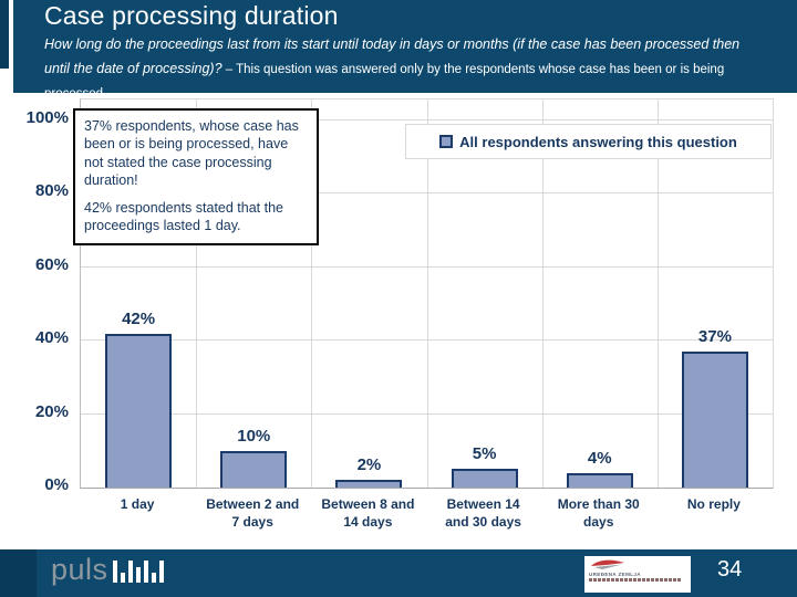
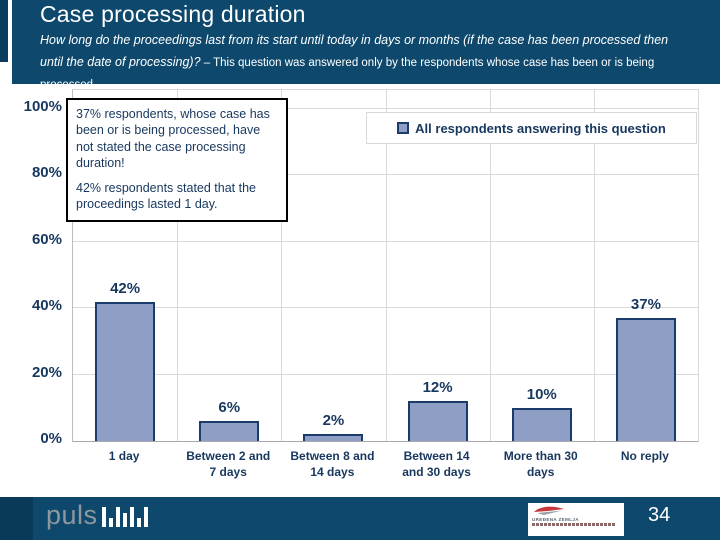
Between 2 and 7 days: 10% -> 6%
Between 14 and 30 days: 5% -> 12%
More than 30 days: 4% -> 10%
